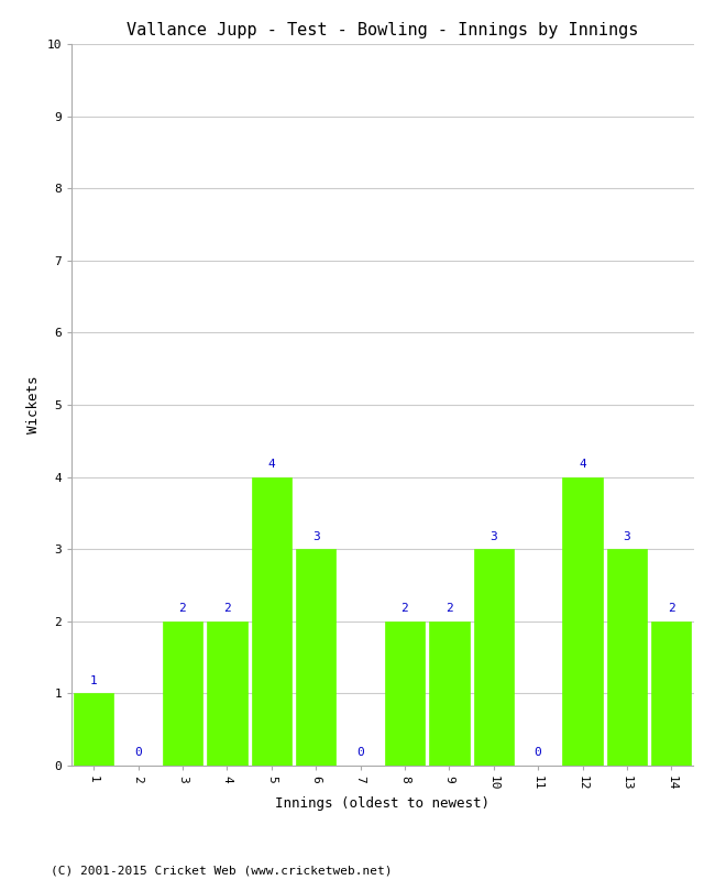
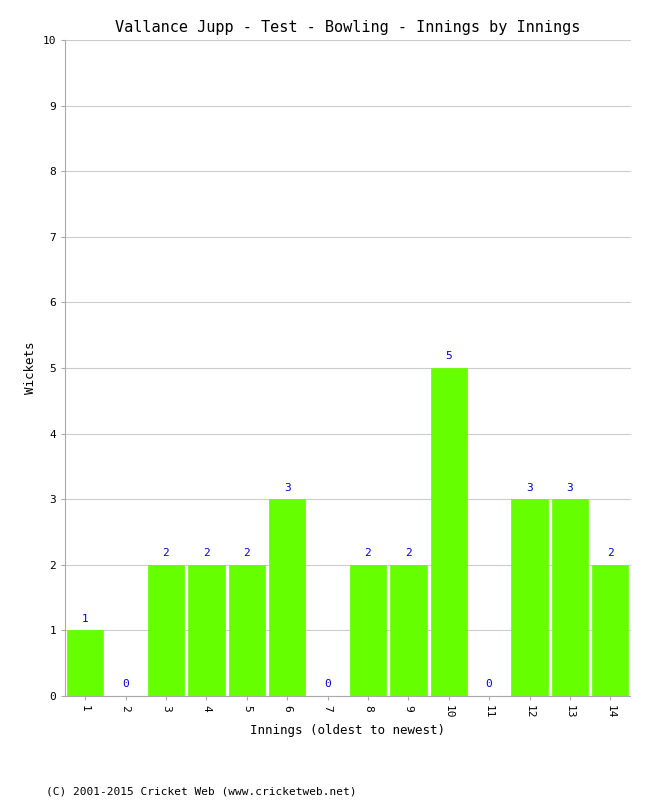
5: 4 -> 2
10: 3 -> 5
12: 4 -> 3
